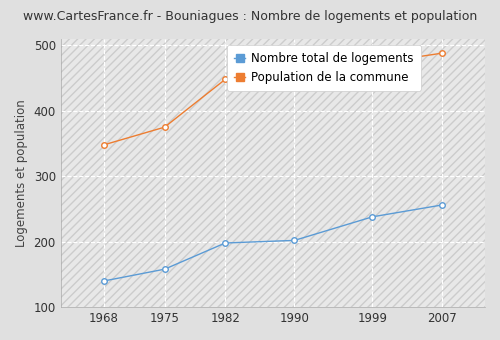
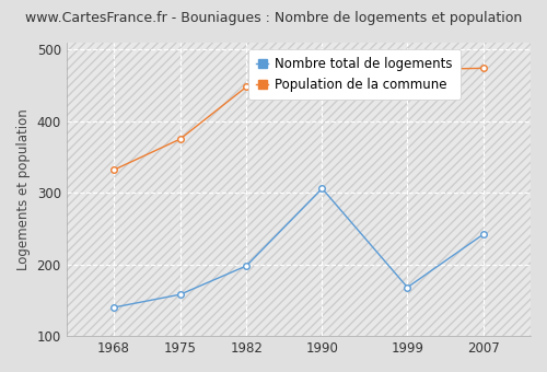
Population de la commune/1968: 348 -> 332
Nombre total de logements/1990: 202 -> 306
Nombre total de logements/1999: 238 -> 168
Nombre total de logements/2007: 256 -> 242
Population de la commune/2007: 488 -> 474
